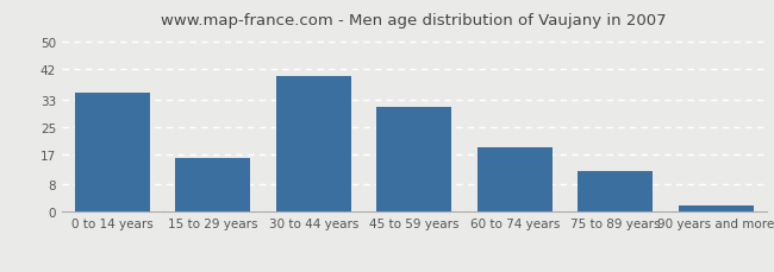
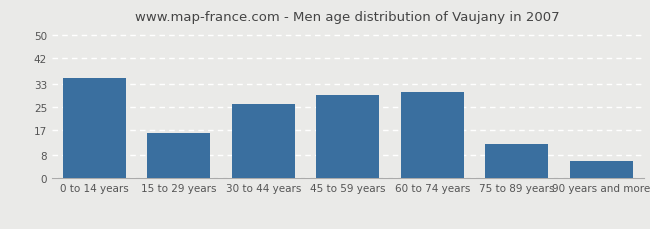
30 to 44 years: 40 -> 26
45 to 59 years: 31 -> 29
60 to 74 years: 19 -> 30
90 years and more: 2 -> 6
